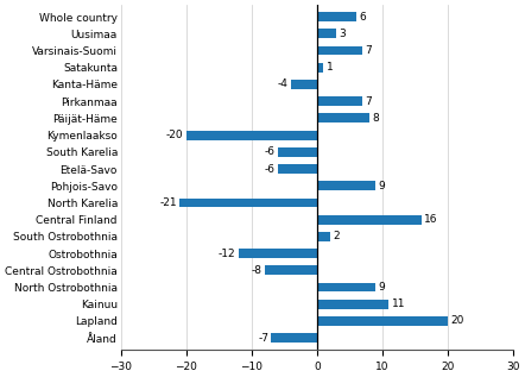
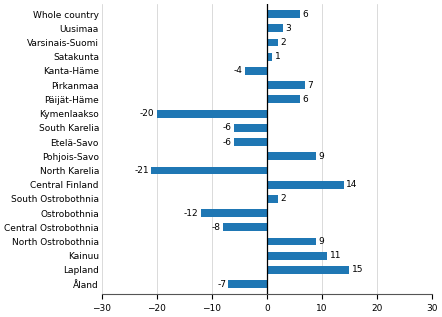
Varsinais-Suomi: 7 -> 2
Päijät-Häme: 8 -> 6
Central Finland: 16 -> 14
Lapland: 20 -> 15
